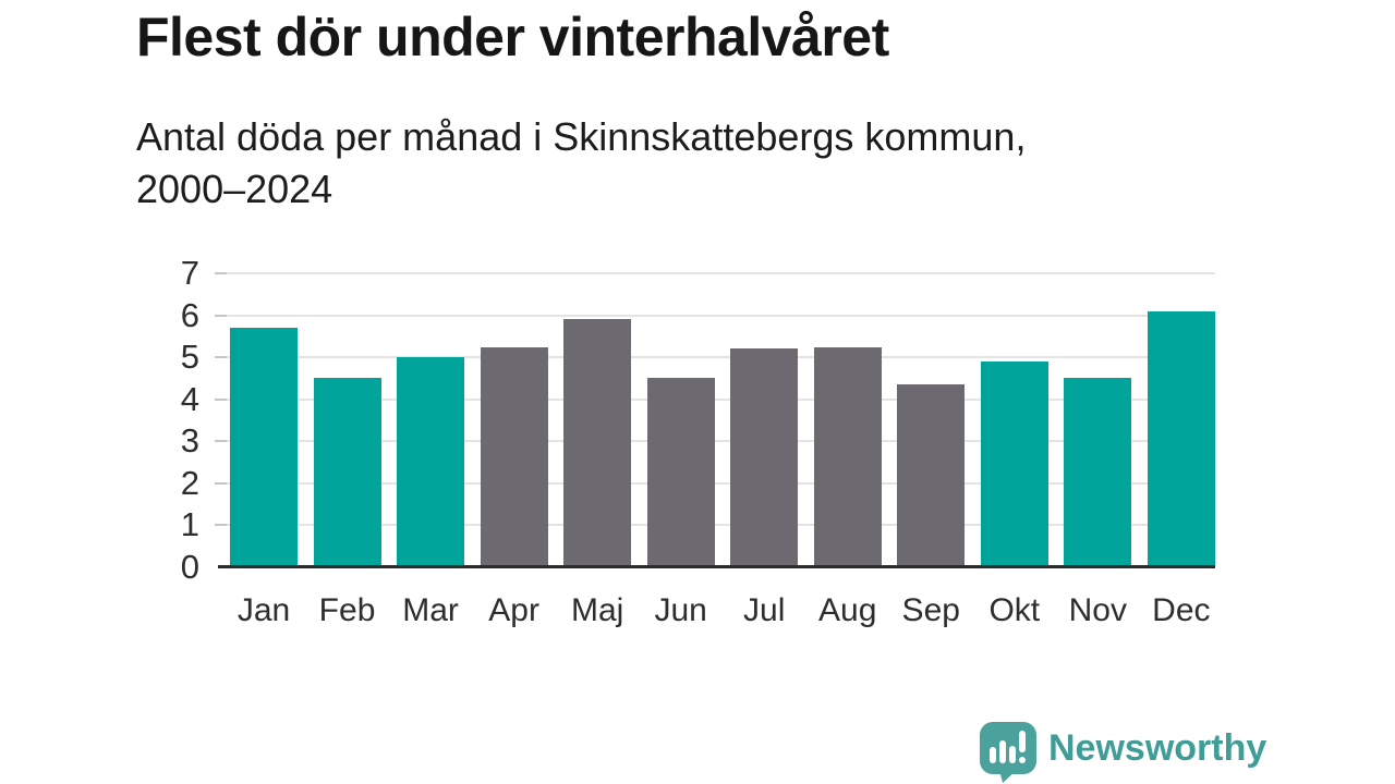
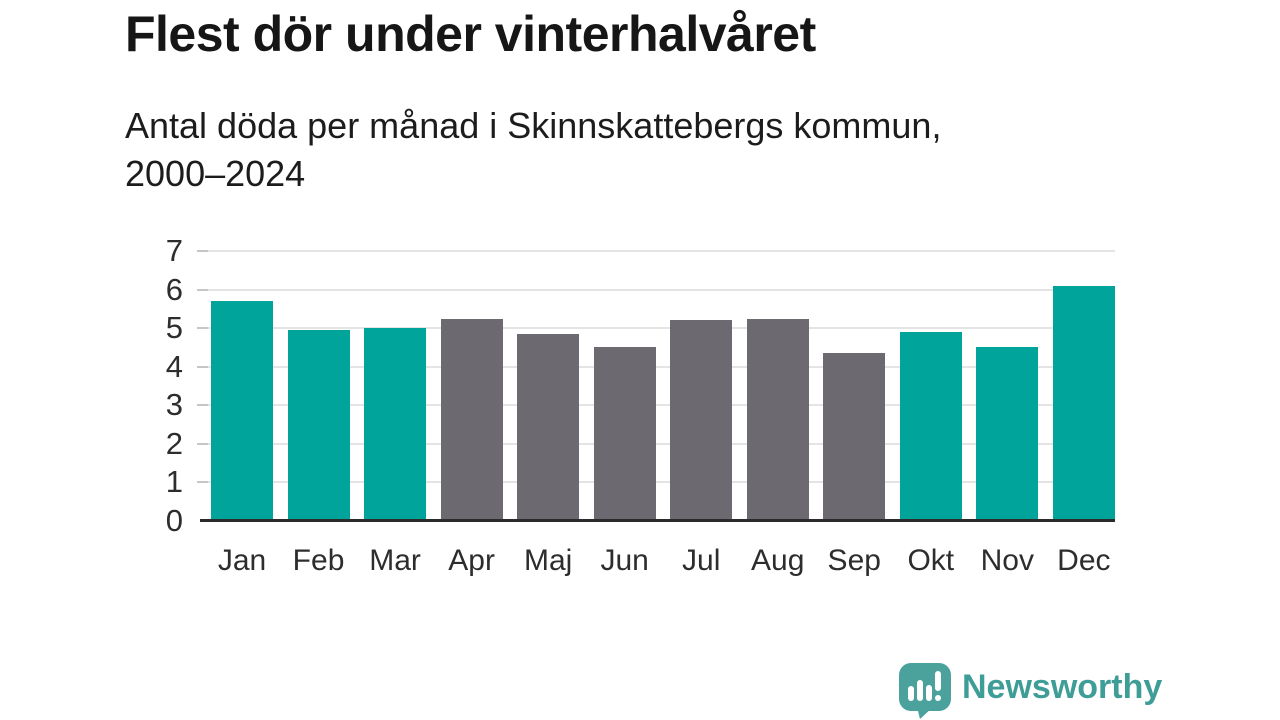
Feb: 4.5 -> 5.0
Maj: 5.9 -> 4.8
